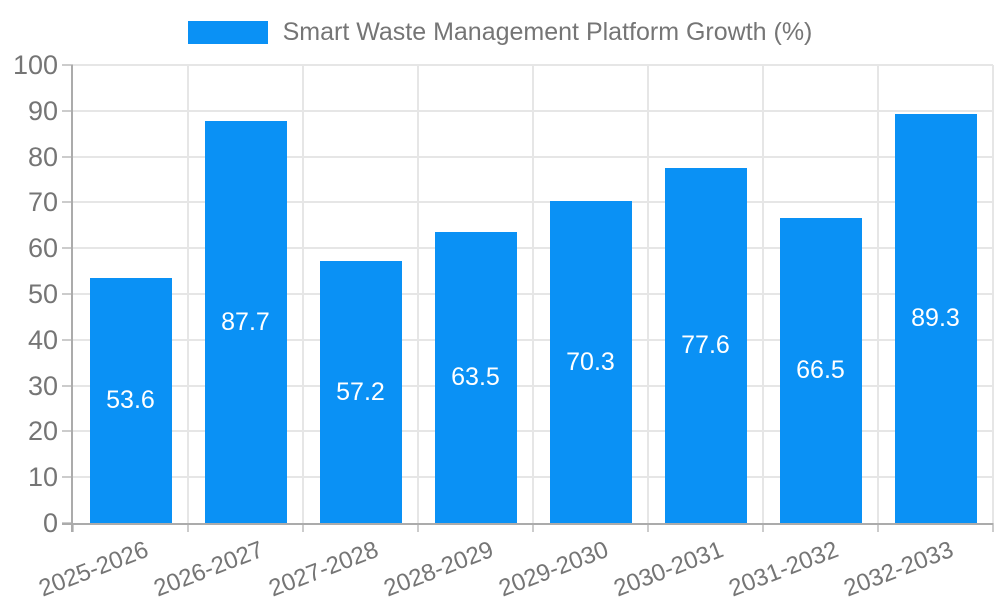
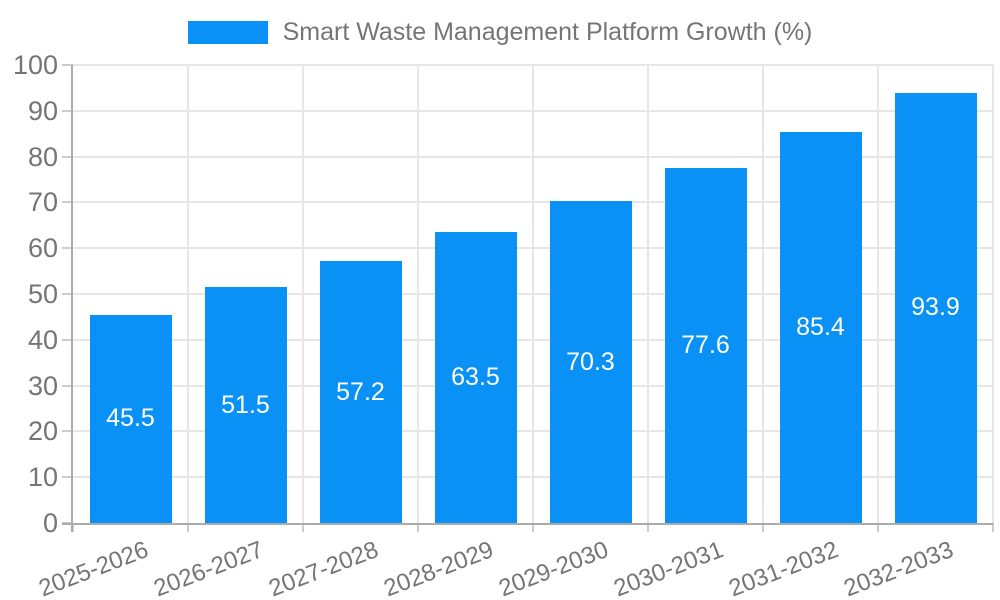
2025-2026: 53.6 -> 45.5
2026-2027: 87.7 -> 51.5
2031-2032: 66.5 -> 85.4
2032-2033: 89.3 -> 93.9
